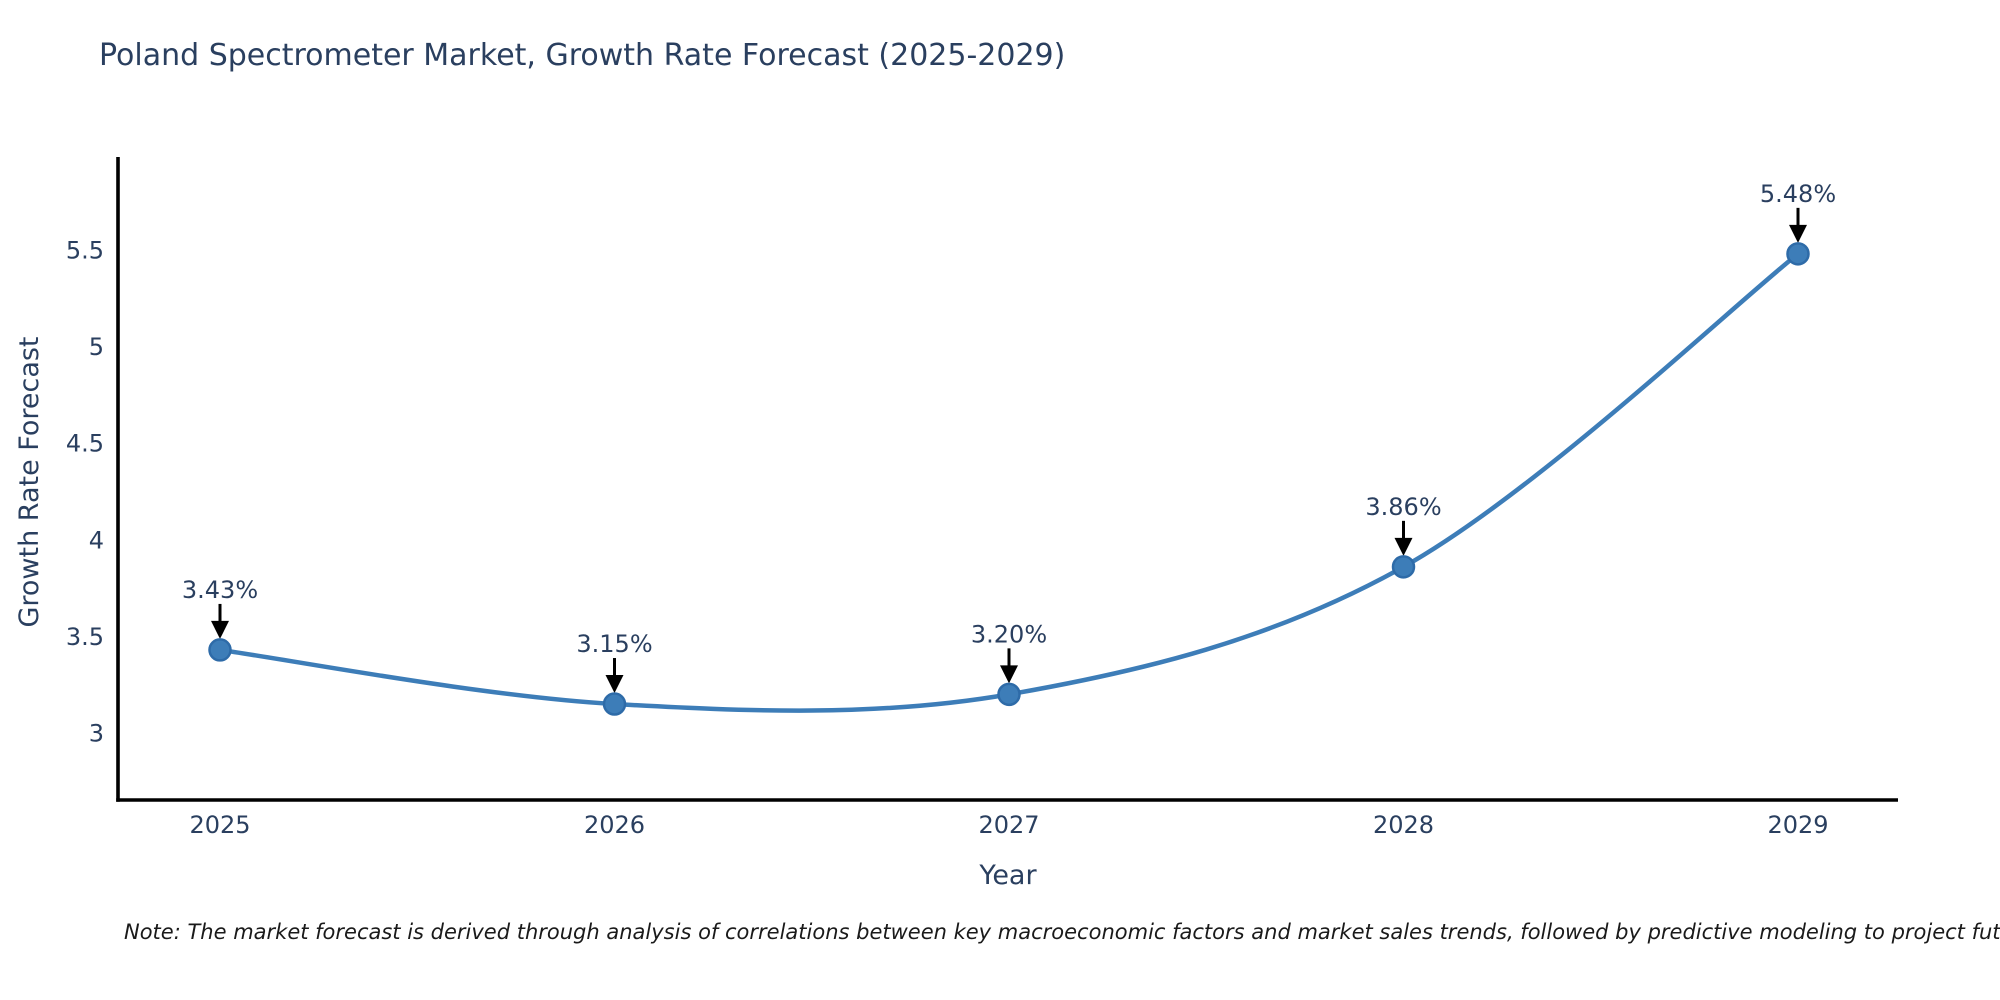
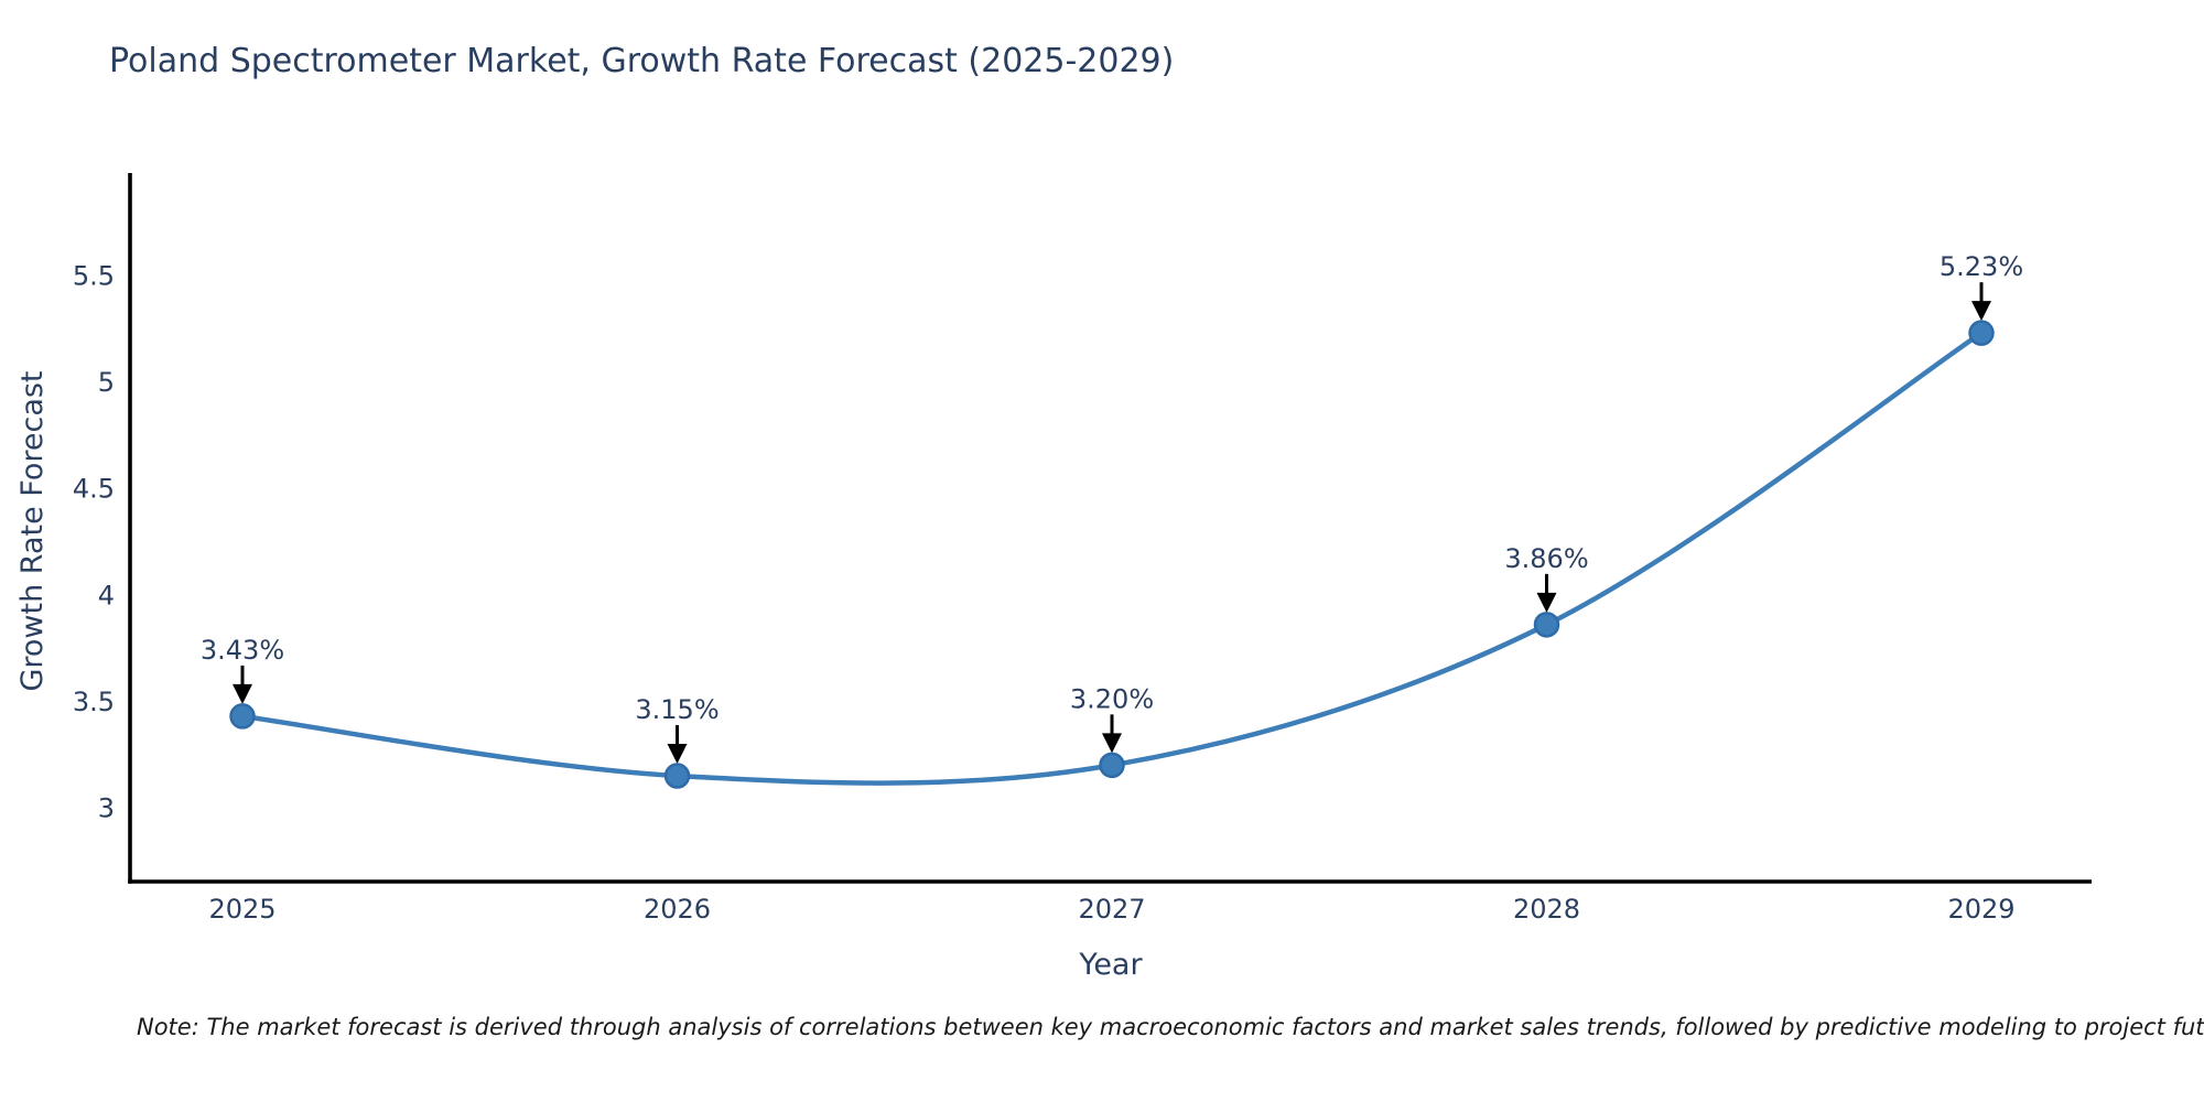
2029: 5.48% -> 5.23%
